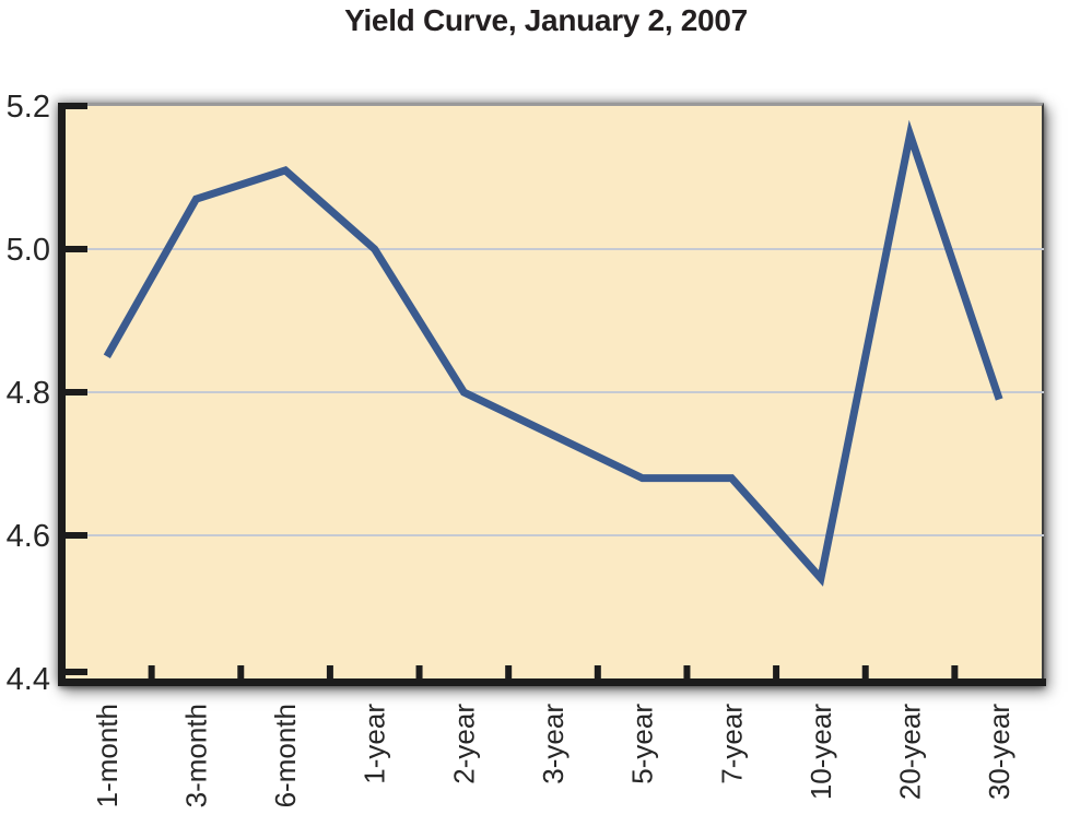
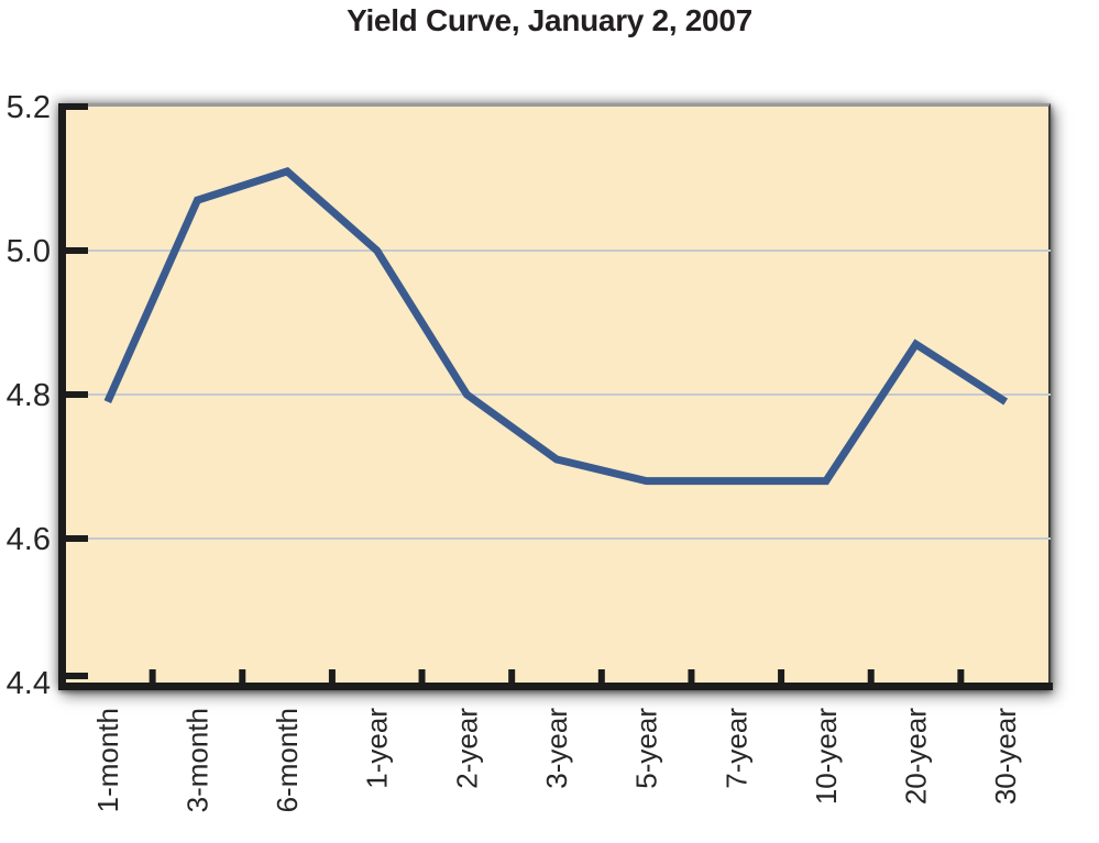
1-month: 4.85 -> 4.79
3-year: 4.74 -> 4.71
10-year: 4.54 -> 4.68
20-year: 5.16 -> 4.87
